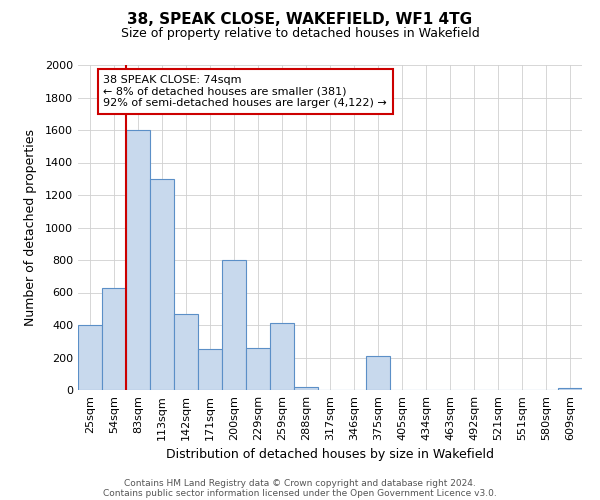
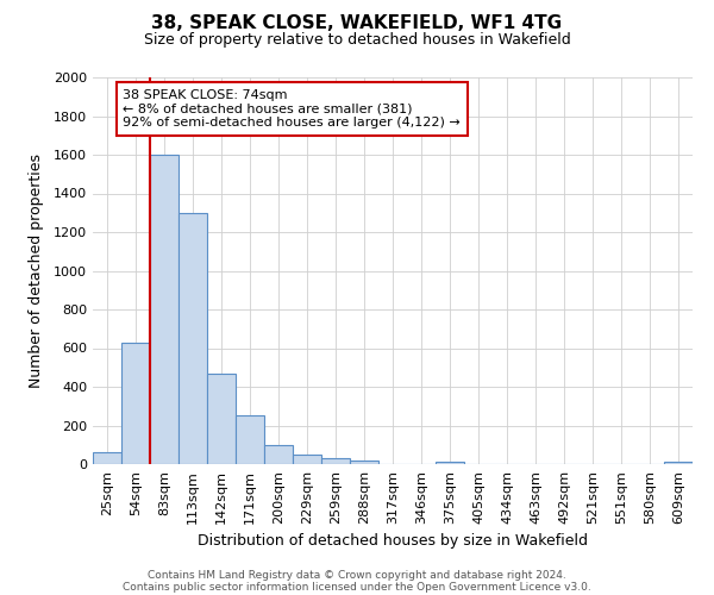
25sqm: 400 -> 60
200sqm: 800 -> 100
229sqm: 260 -> 50
259sqm: 410 -> 30
375sqm: 210 -> 20
